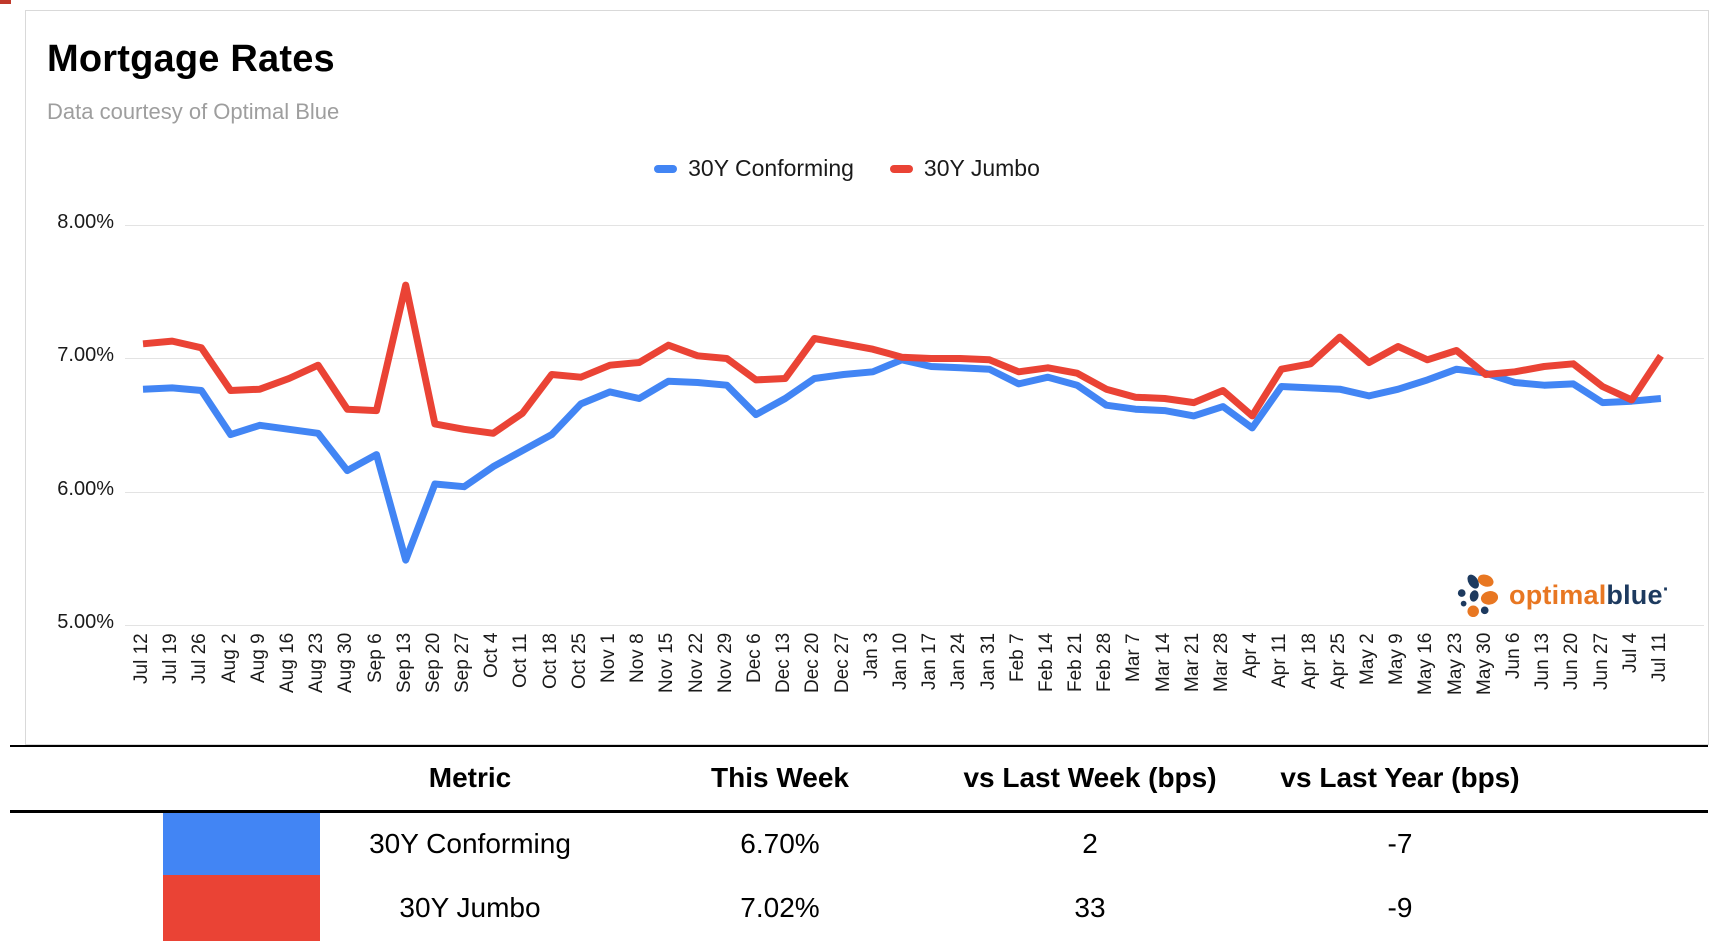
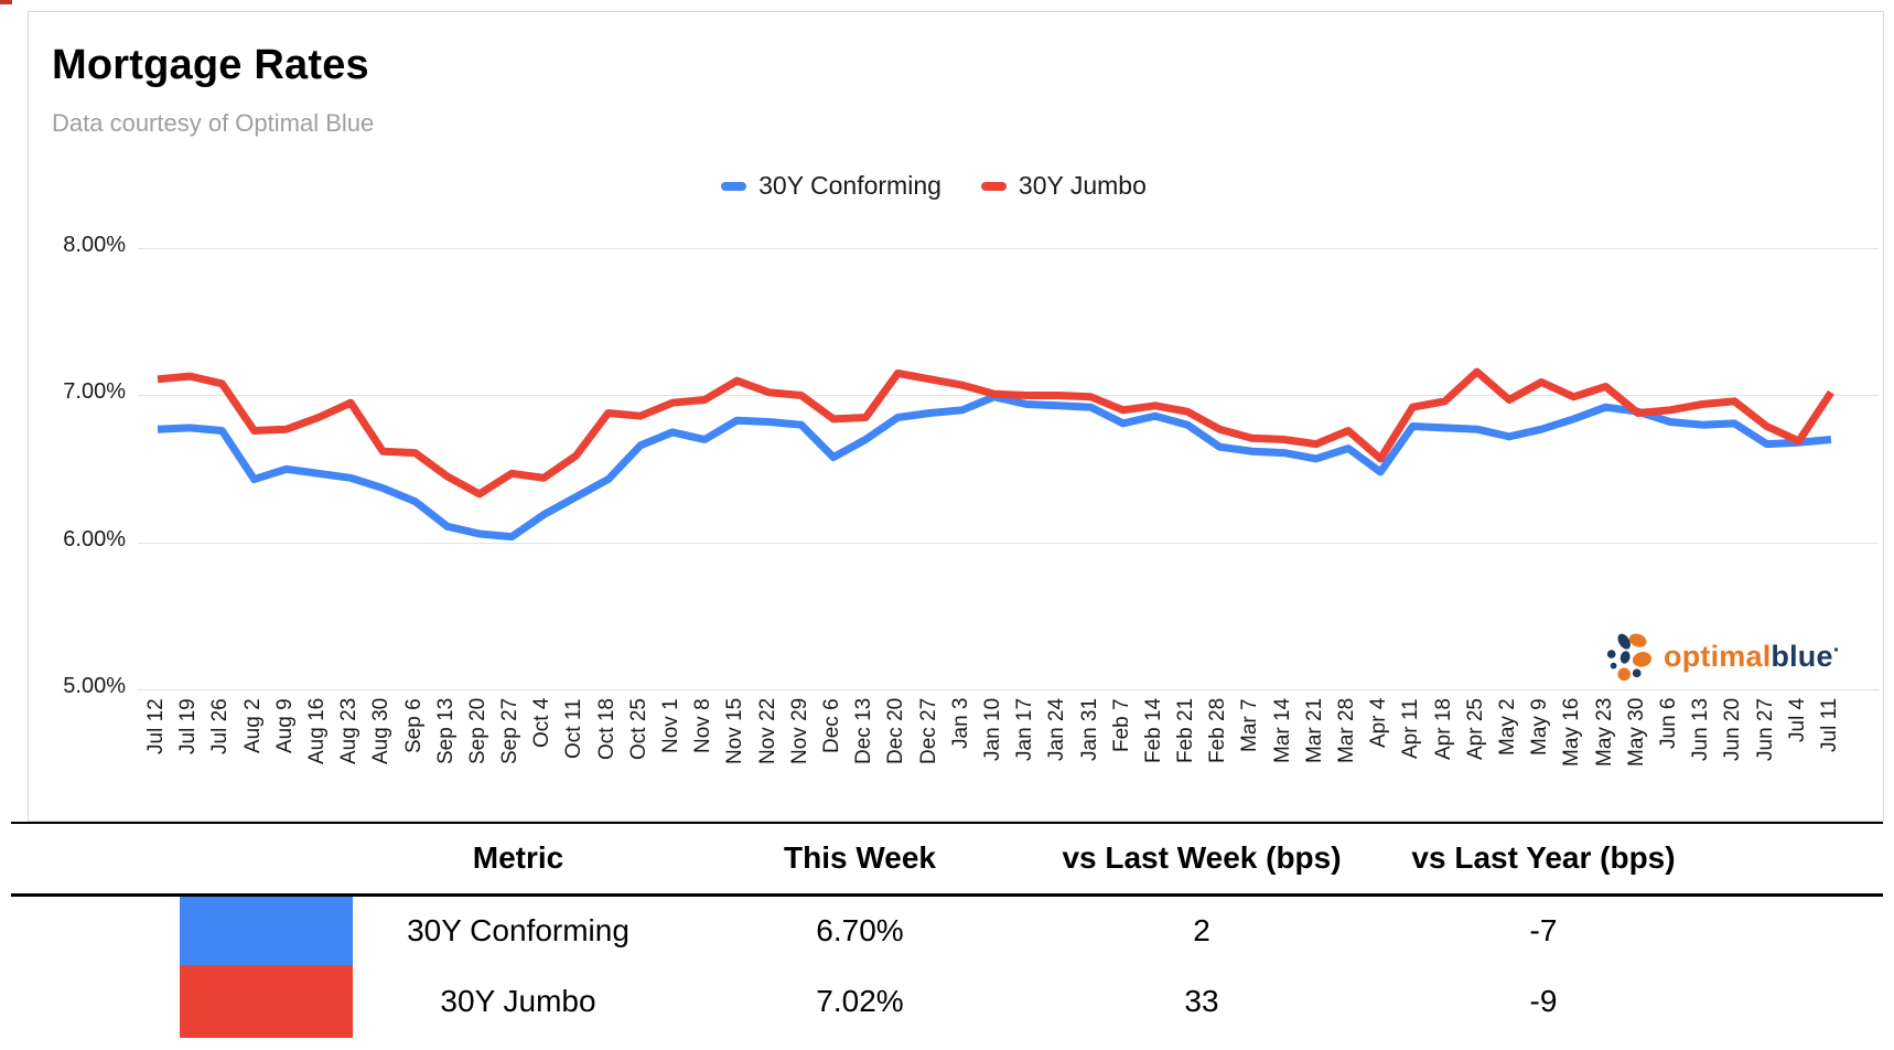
30Y Conforming/Aug 30: 6.16% -> 6.37%
30Y Conforming/Sep 13: 5.49% -> 6.11%
30Y Jumbo/Sep 13: 7.55% -> 6.45%
30Y Jumbo/Sep 20: 6.51% -> 6.33%
